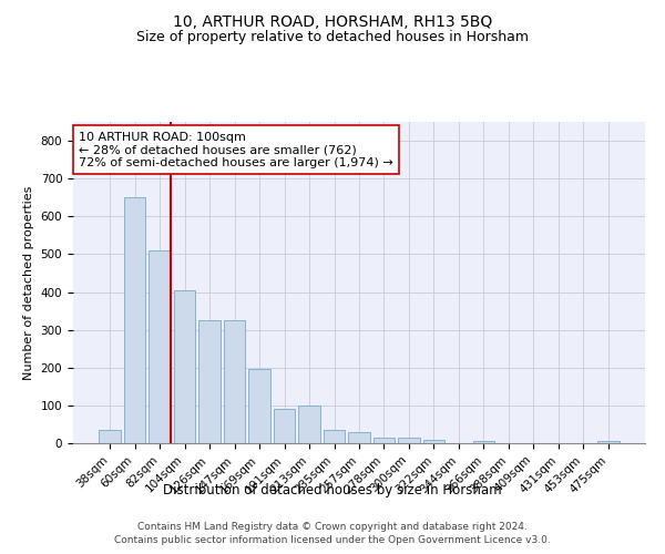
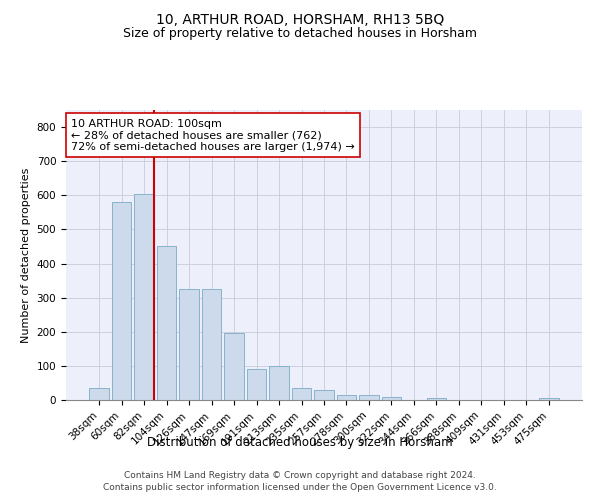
60sqm: 650 -> 580
82sqm: 510 -> 605
104sqm: 405 -> 450
